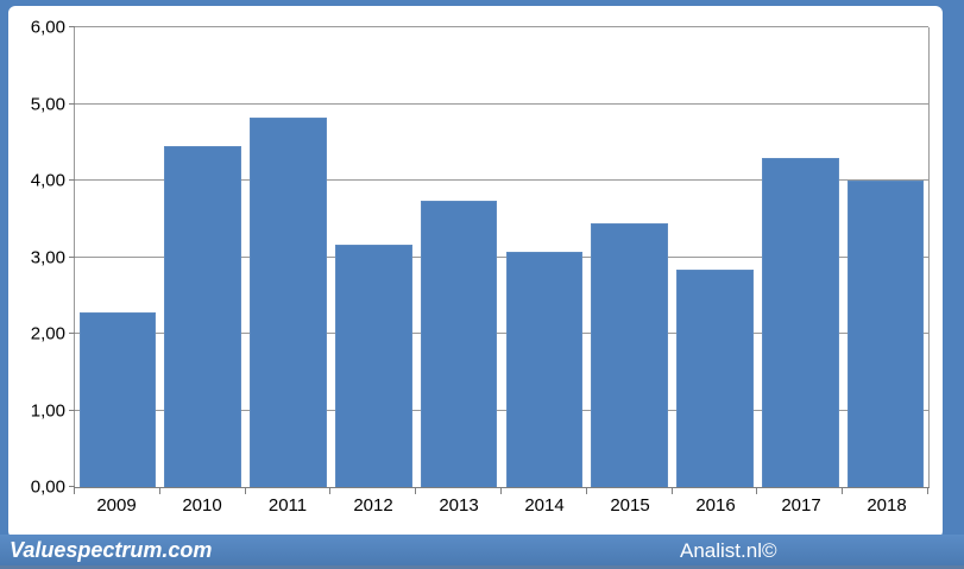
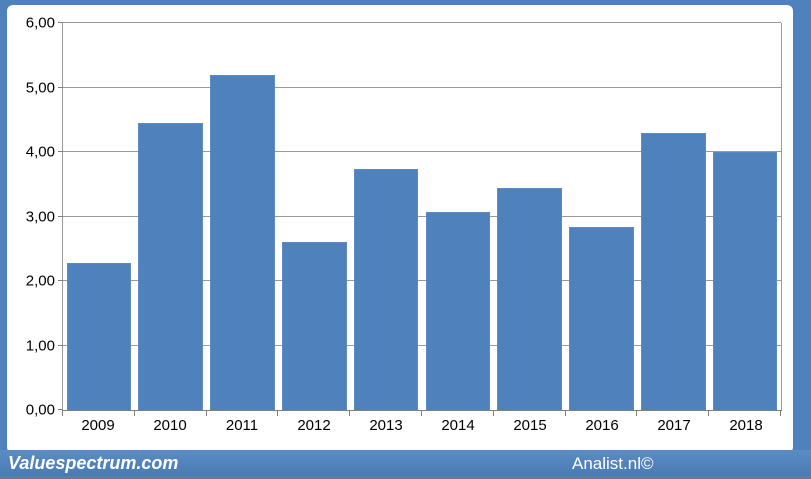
2011: 4,8 -> 5,2
2012: 3,2 -> 2,6
